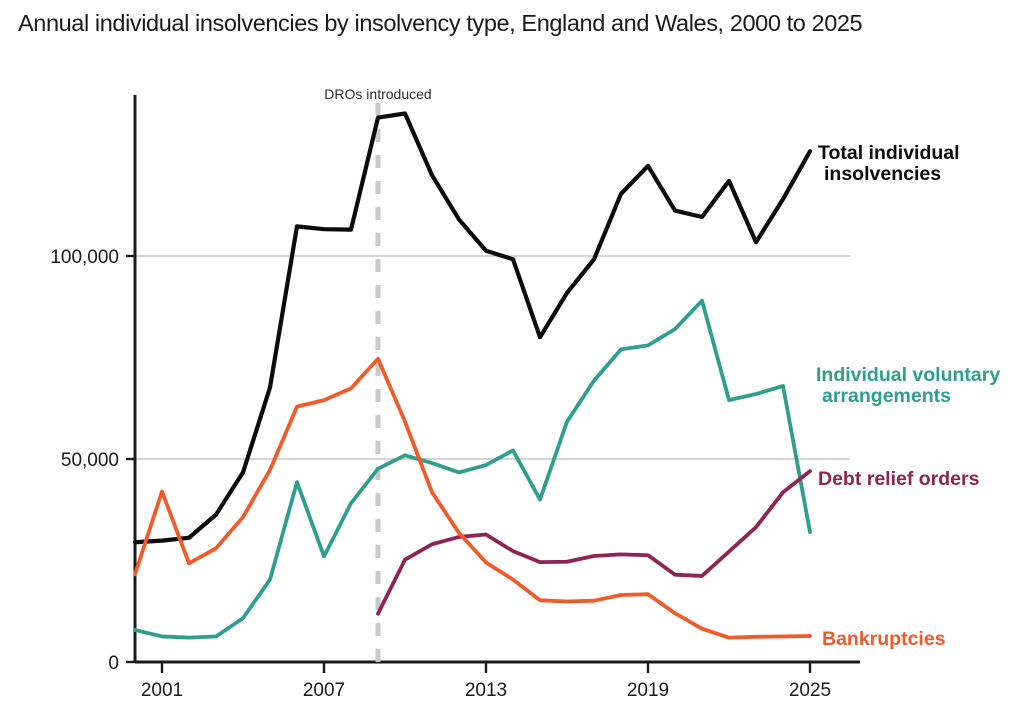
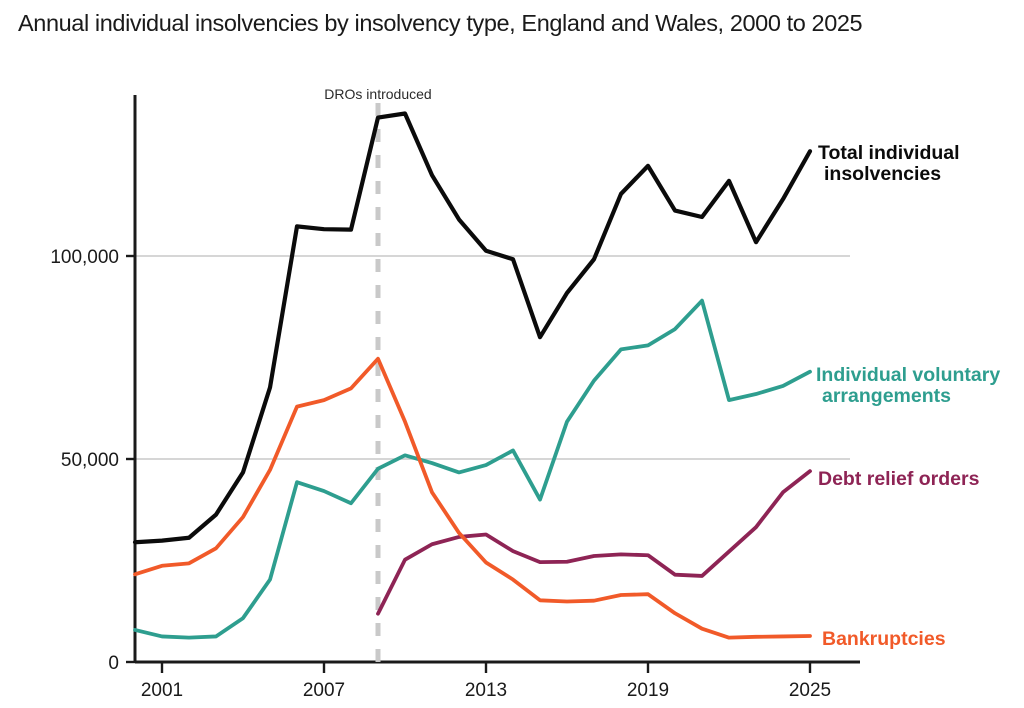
Bankruptcies/2001: 42000 -> 24000
Individual voluntary arrangements/2007: 26000 -> 42000
Individual voluntary arrangements/2025: 32000 -> 72000
